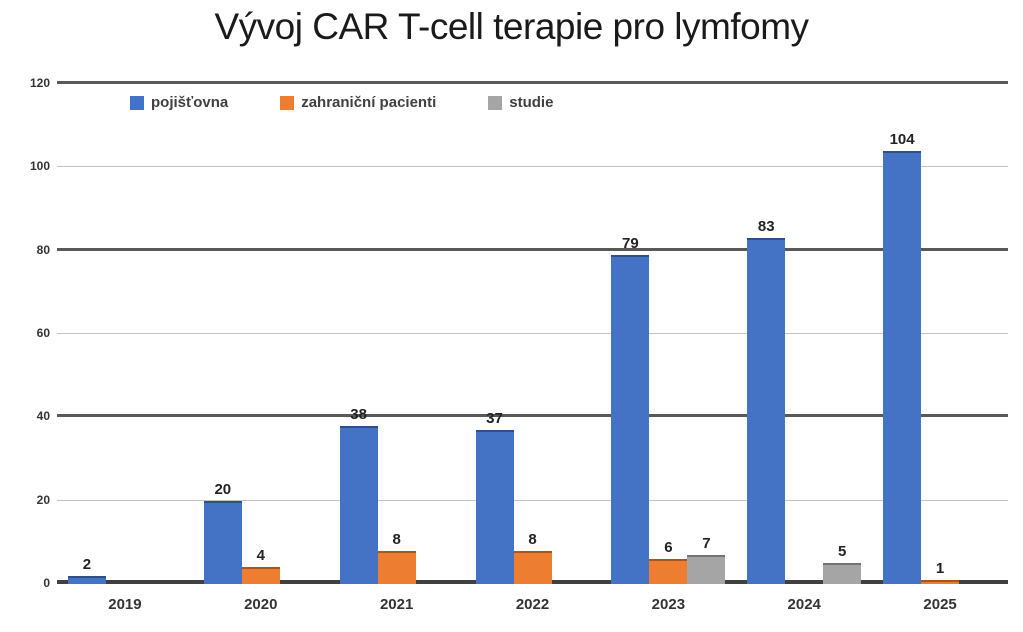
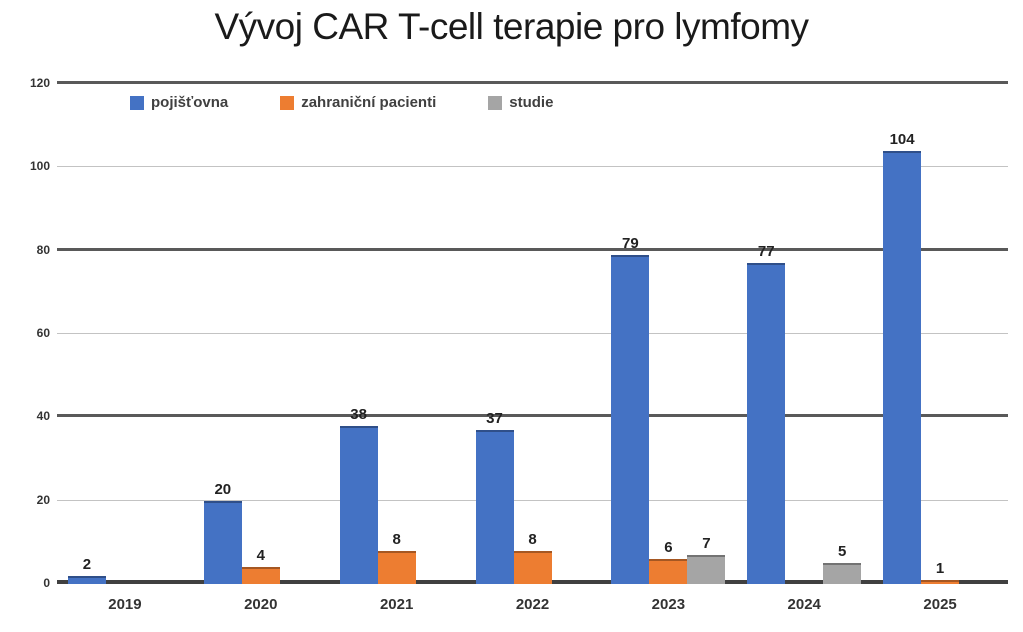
pojišťovna/2024: 83 -> 77
